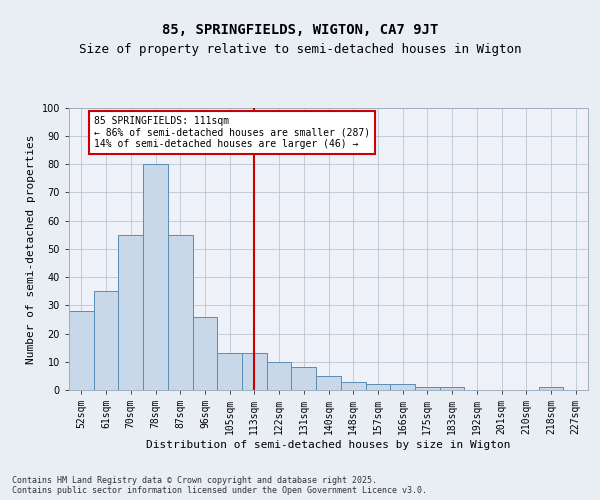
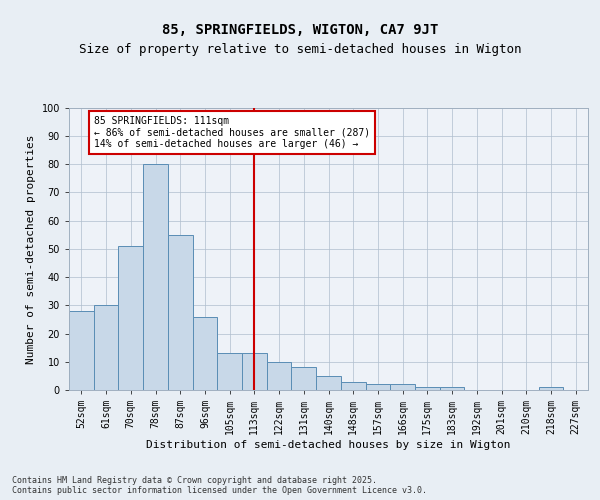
61sqm: 35 -> 30
70sqm: 55 -> 51
